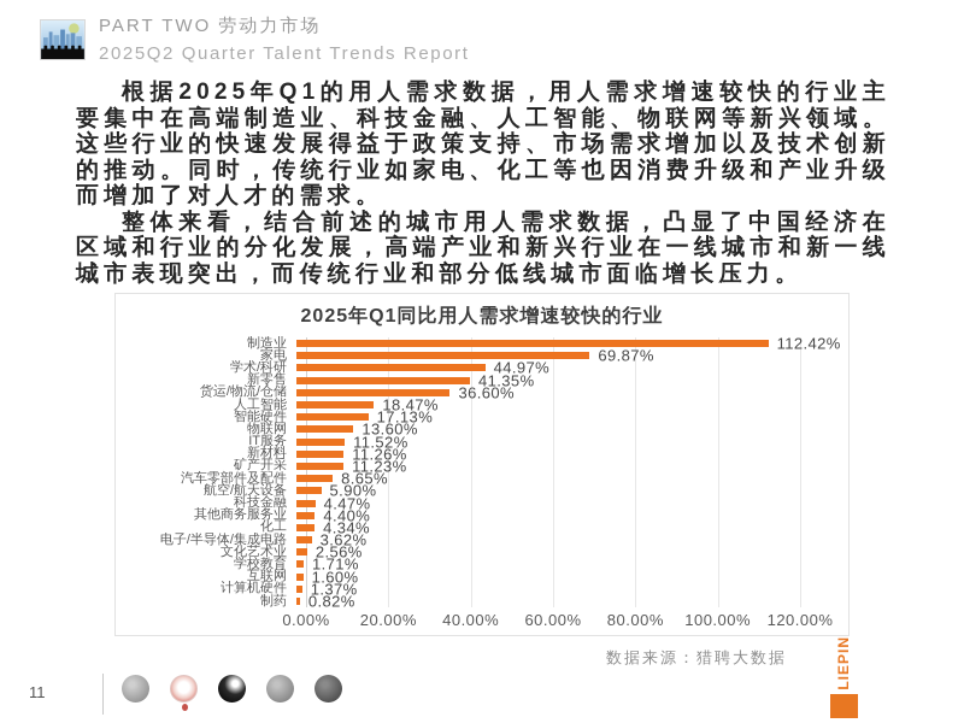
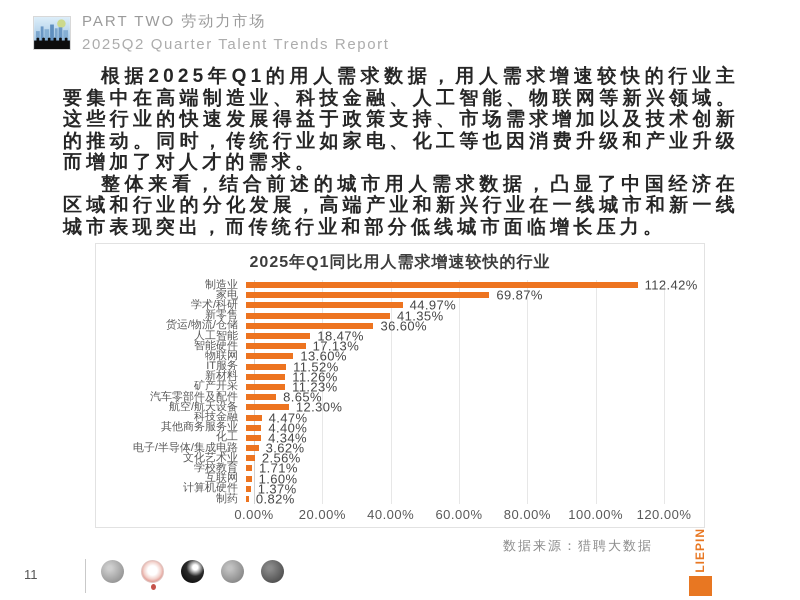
航空/航天设备: 5.90% -> 12.30%
